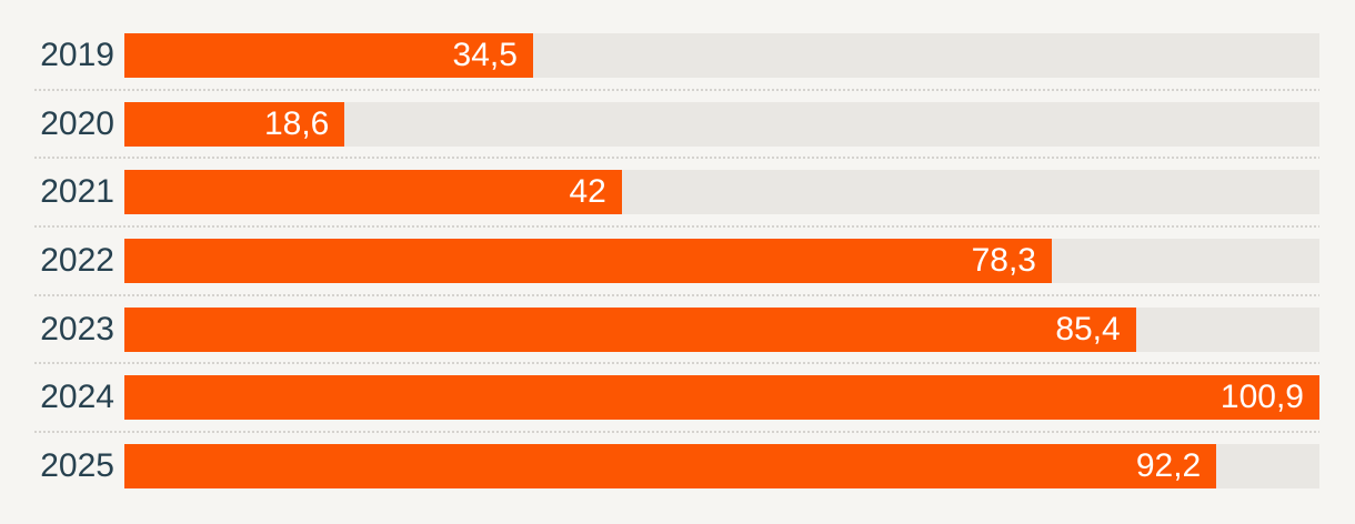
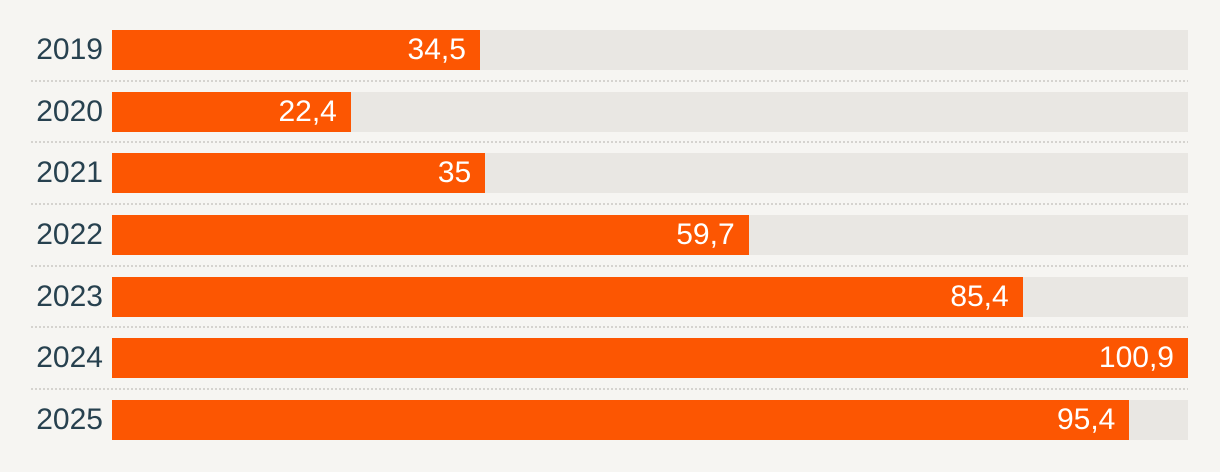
2020: 18,6 -> 22,4
2021: 42 -> 35
2022: 78,3 -> 59,7
2025: 92,2 -> 95,4
